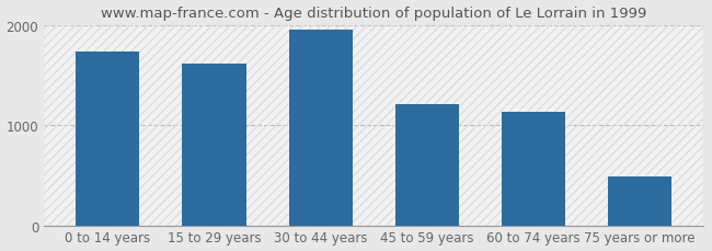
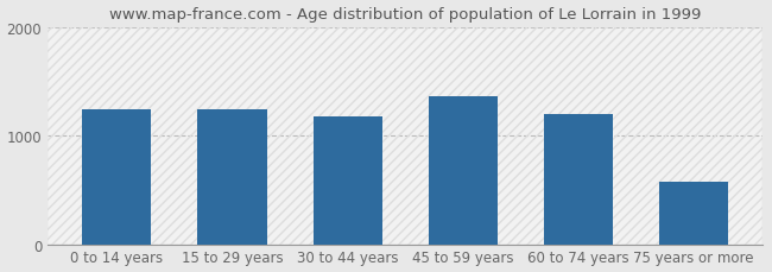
0 to 14 years: 1740 -> 1240
15 to 29 years: 1620 -> 1240
30 to 44 years: 1960 -> 1180
45 to 59 years: 1210 -> 1360
60 to 74 years: 1130 -> 1200
75 years or more: 490 -> 580
